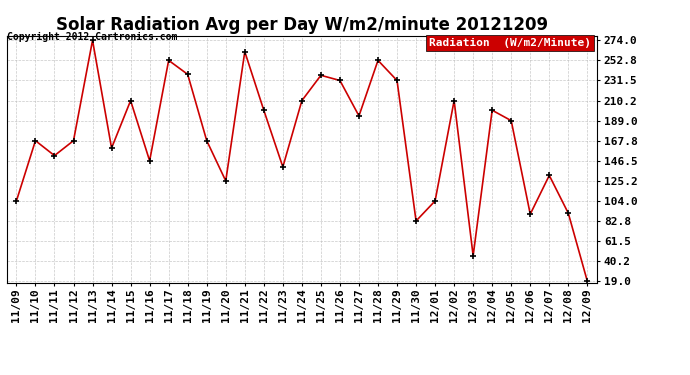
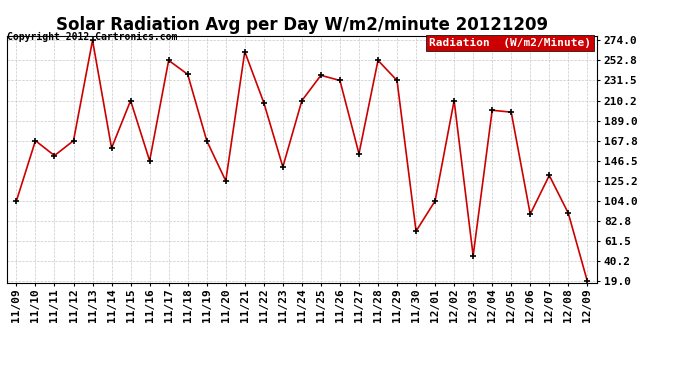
11/22: 200 -> 208
11/27: 194 -> 154
11/30: 83 -> 72
12/05: 189 -> 198
